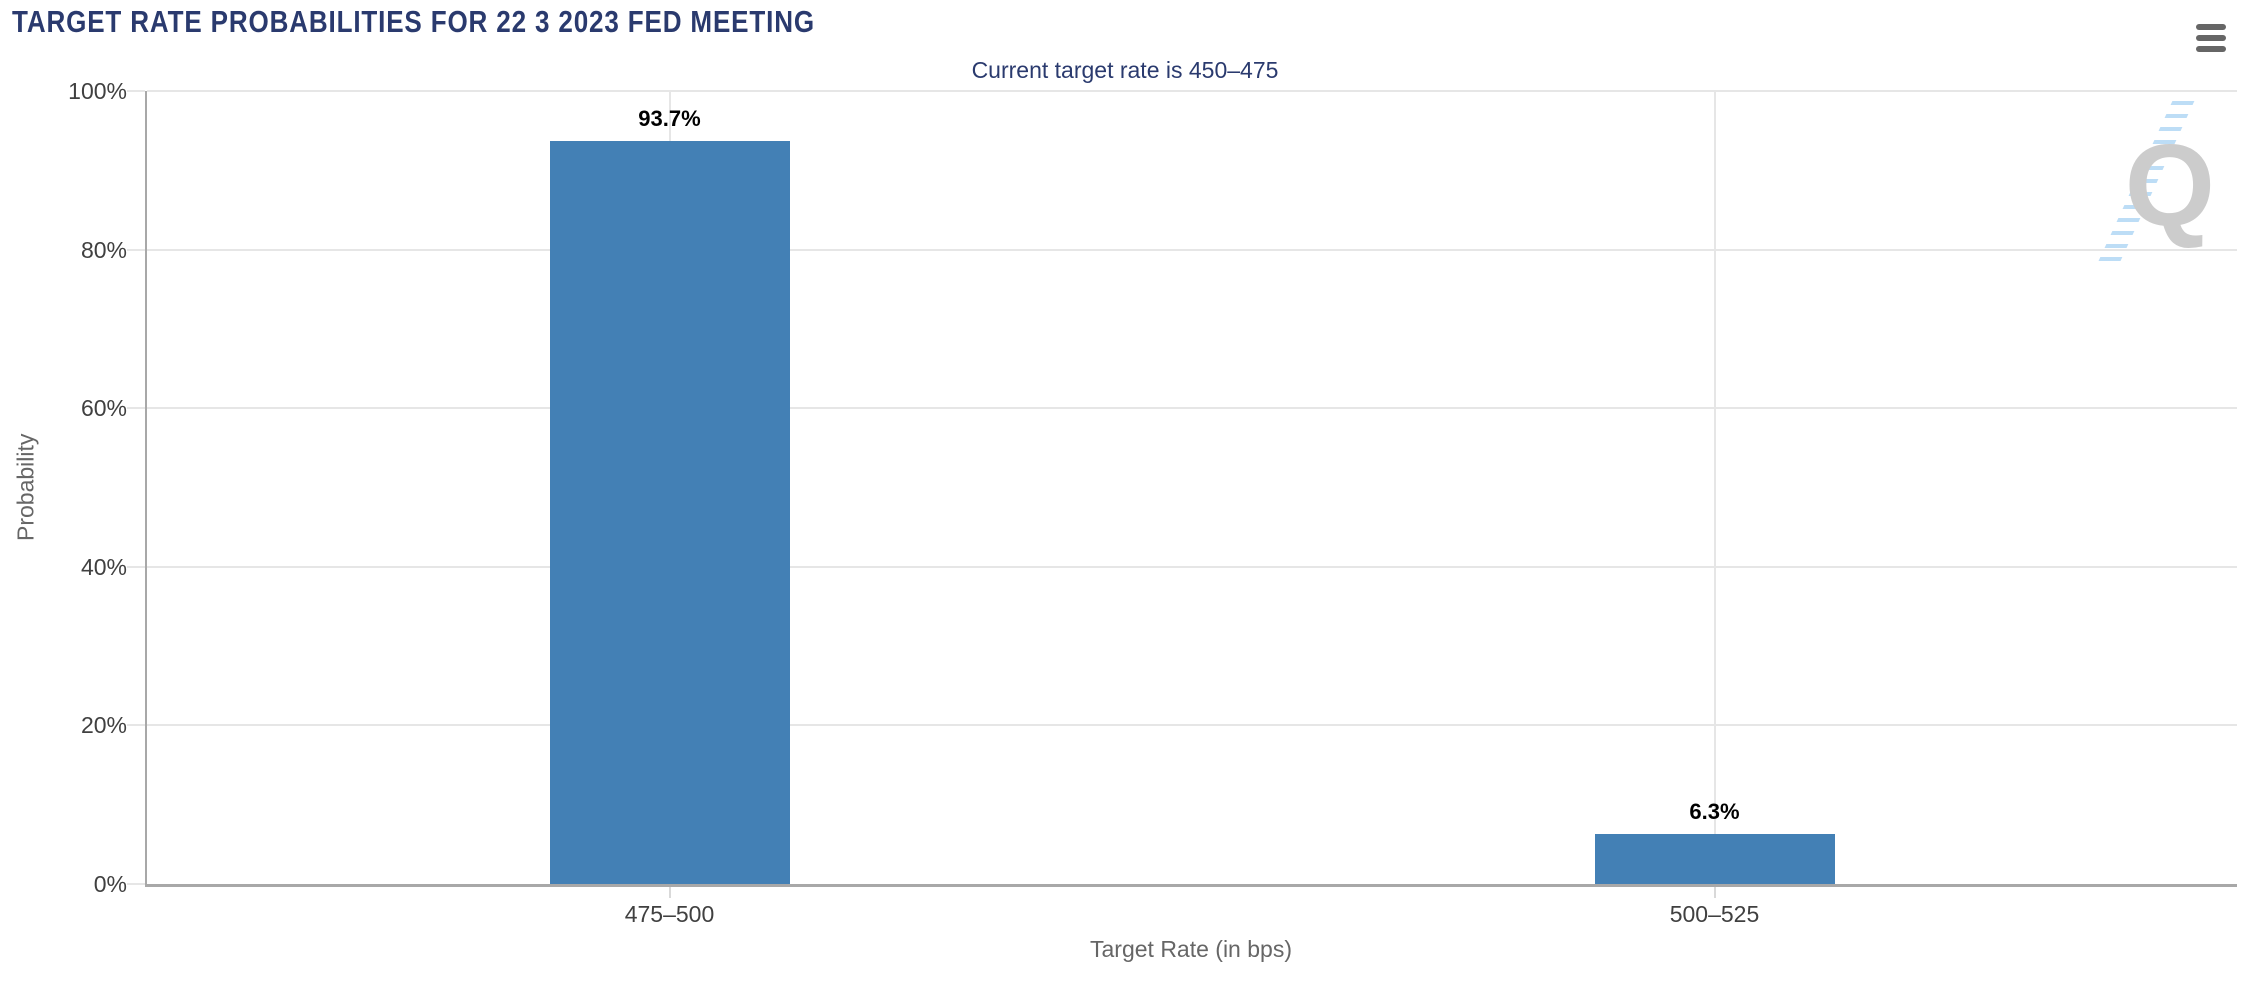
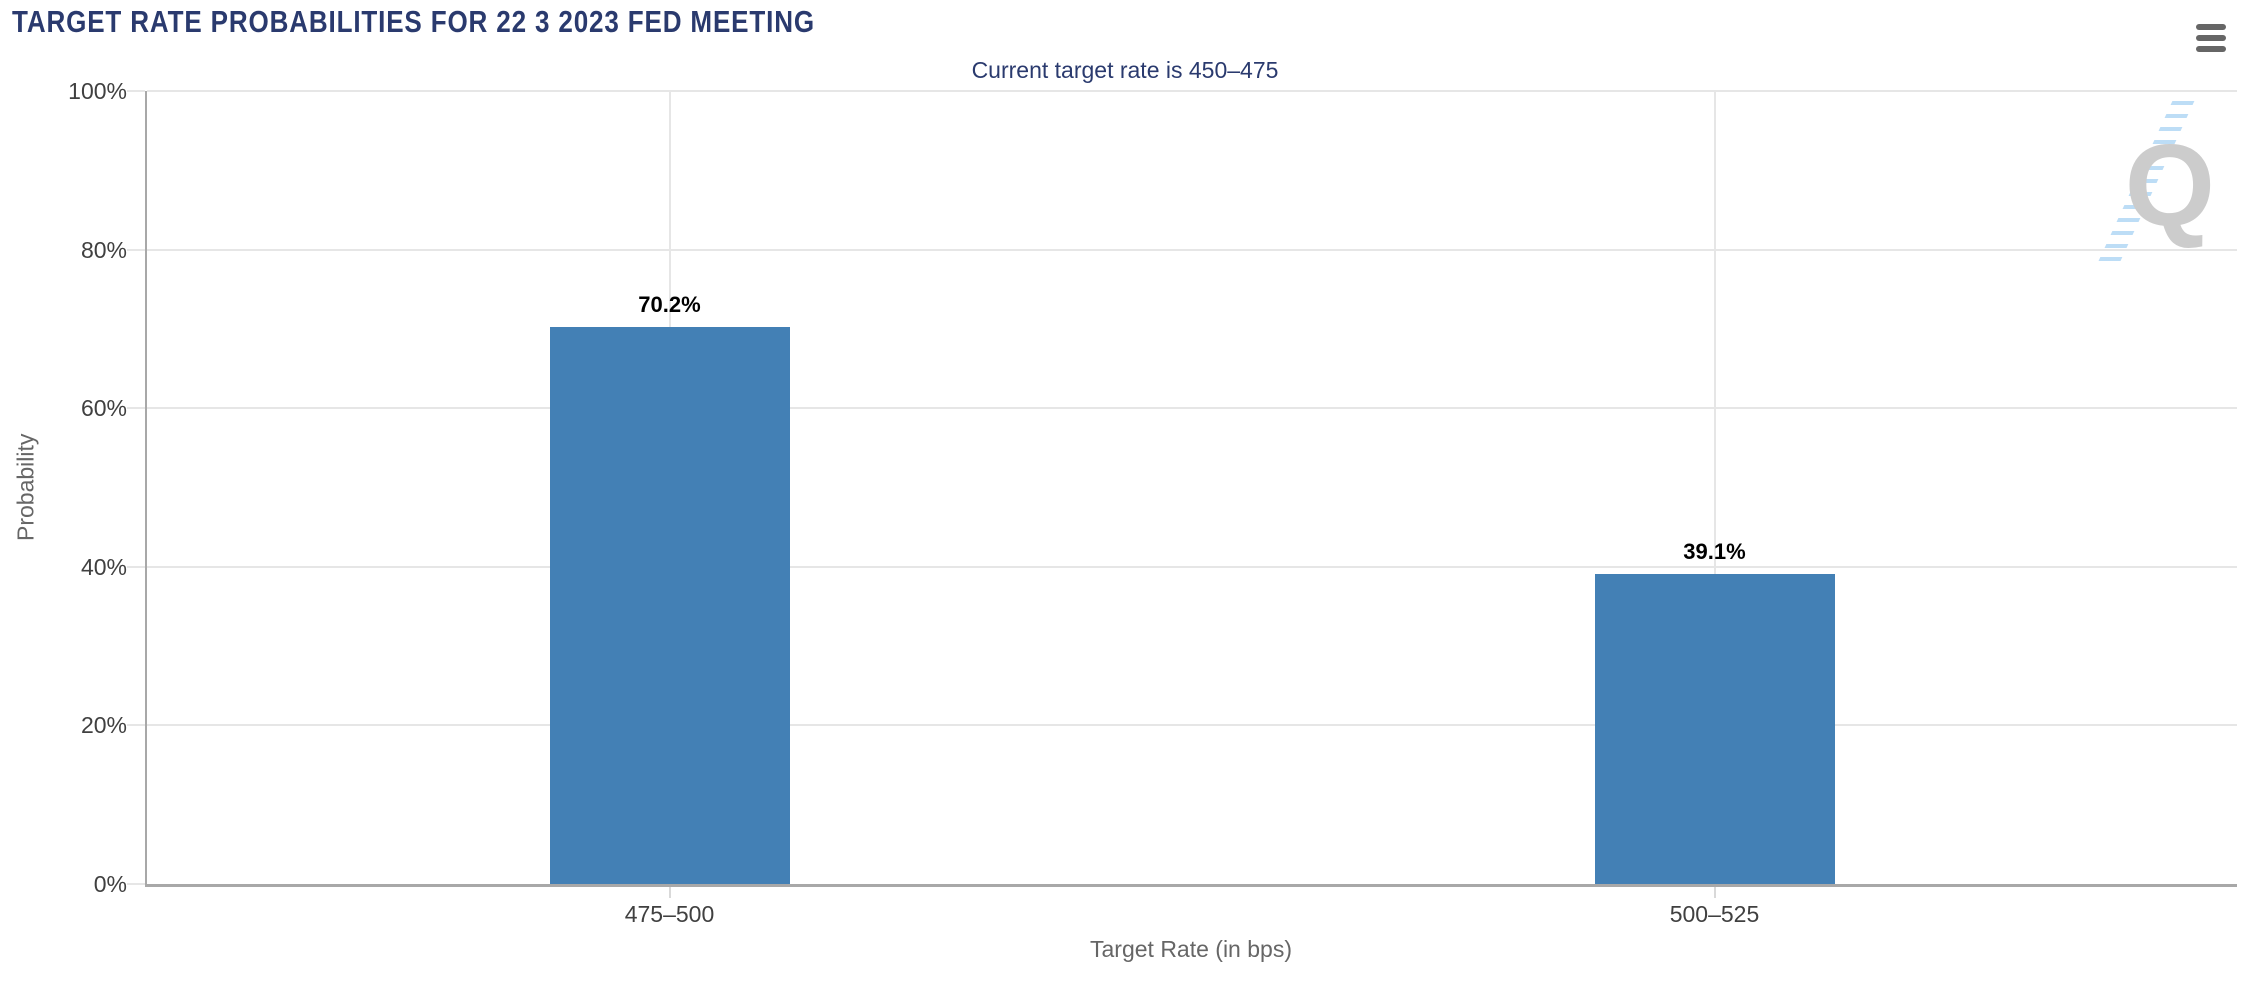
475–500: 93.7% -> 70.2%
500–525: 6.3% -> 39.1%
